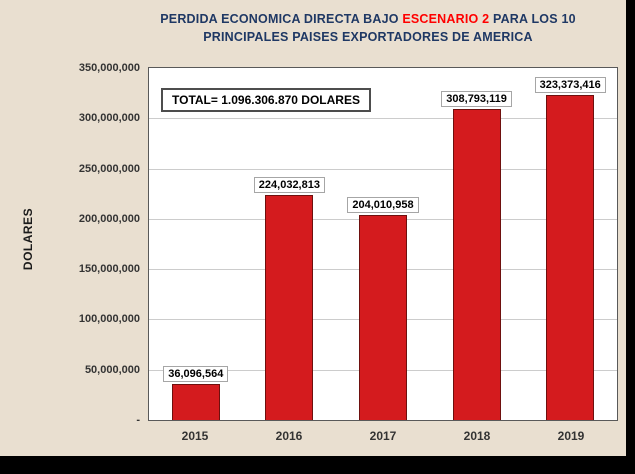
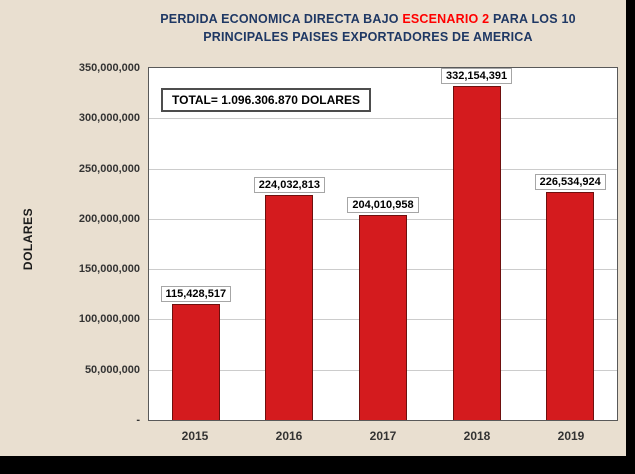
2015: 36,096,564 -> 115,428,517
2018: 308,793,119 -> 332,154,391
2019: 323,373,416 -> 226,534,924
